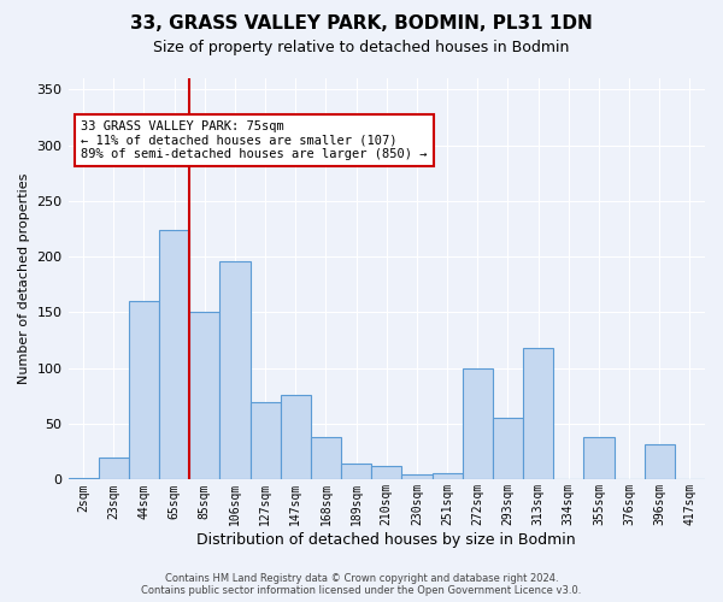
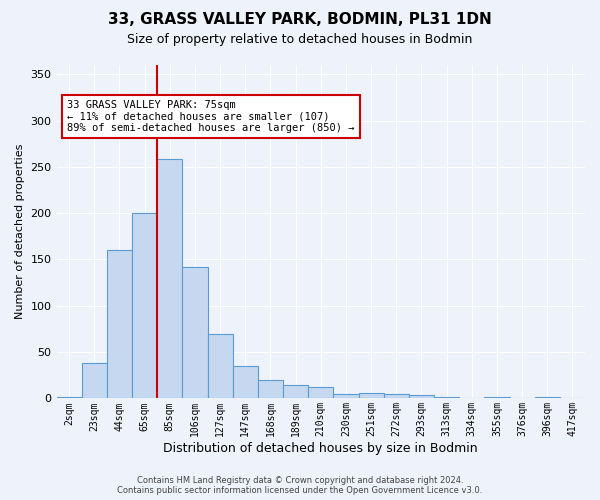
23sqm: 20 -> 38
65sqm: 224 -> 200
85sqm: 150 -> 258
106sqm: 196 -> 142
147sqm: 76 -> 35
168sqm: 38 -> 20
272sqm: 100 -> 5
293sqm: 56 -> 4
313sqm: 118 -> 1
355sqm: 38 -> 1
396sqm: 32 -> 1
